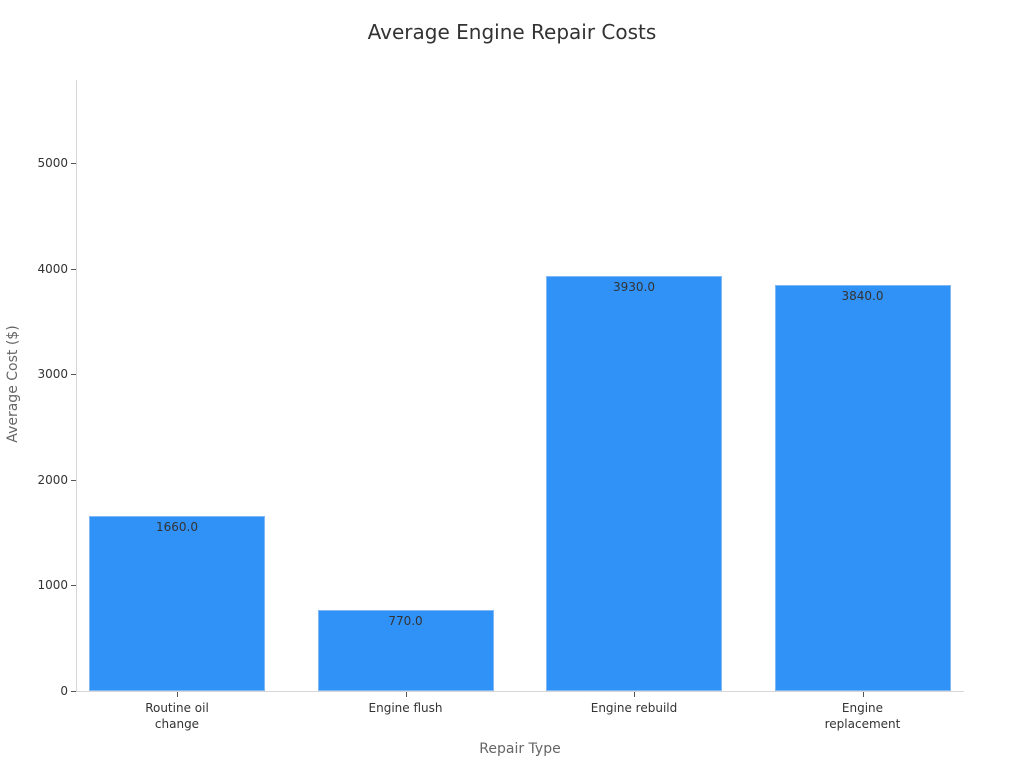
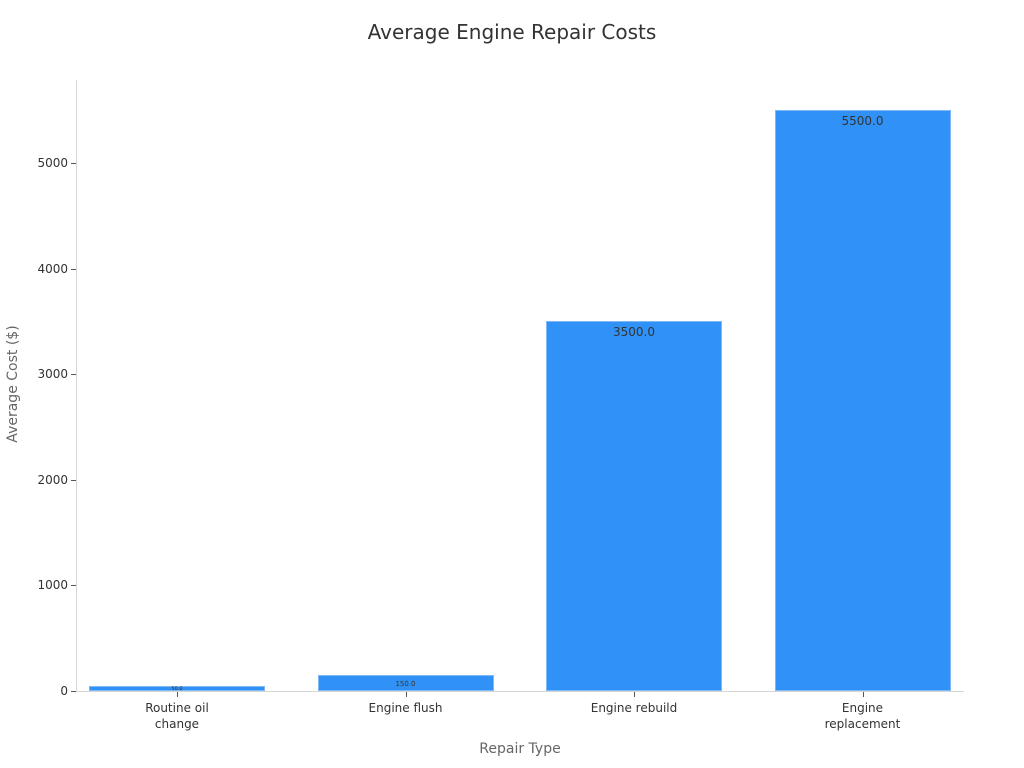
Routine oil change: 1660.0 -> 50.0
Engine flush: 770.0 -> 150.0
Engine rebuild: 3930.0 -> 3500.0
Engine replacement: 3840.0 -> 5500.0
